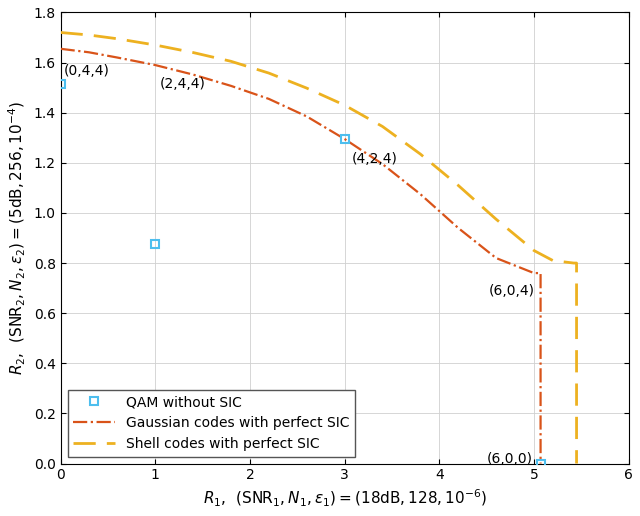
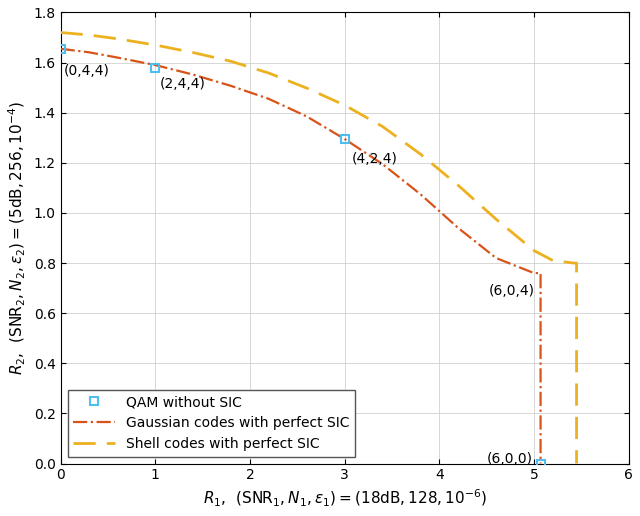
QAM without SIC/0: 1.515 -> 1.655
QAM without SIC/1: 0.875 -> 1.580
